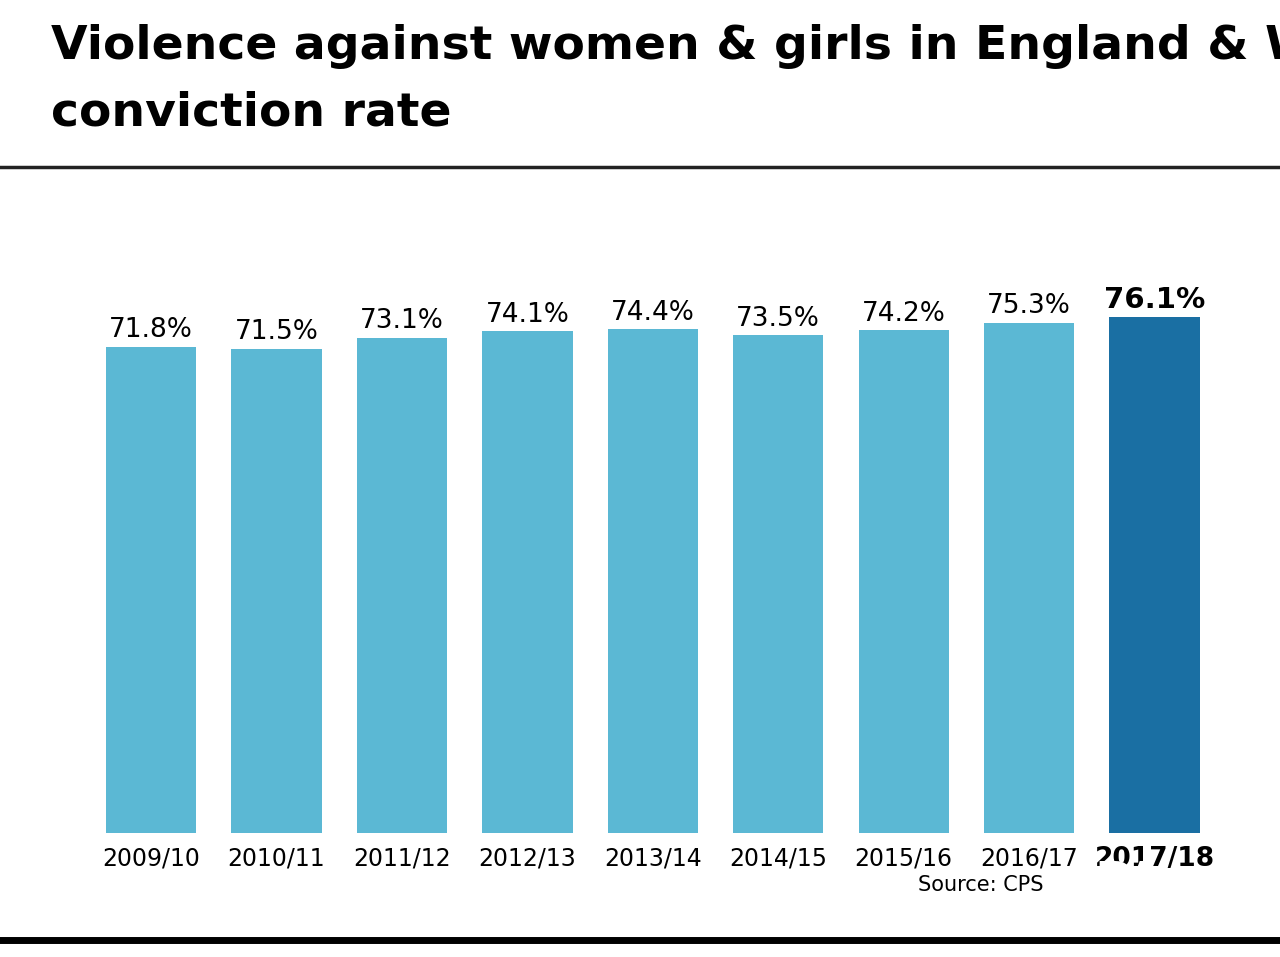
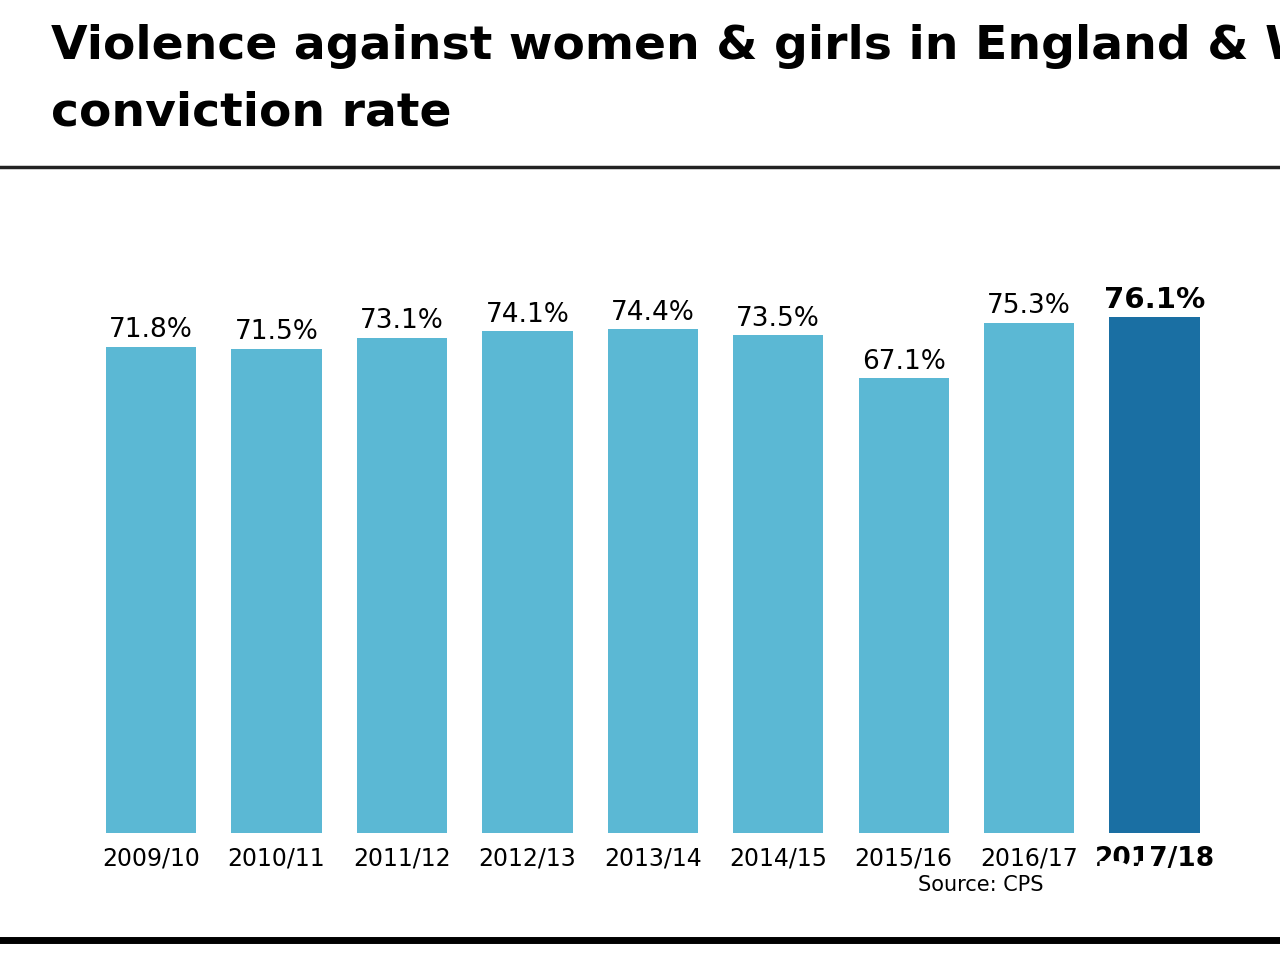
2015/16: 74.2% -> 67.1%
